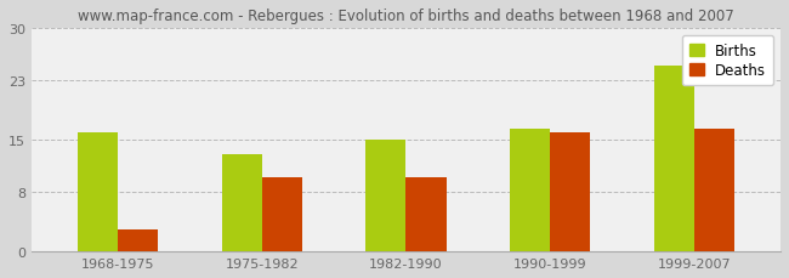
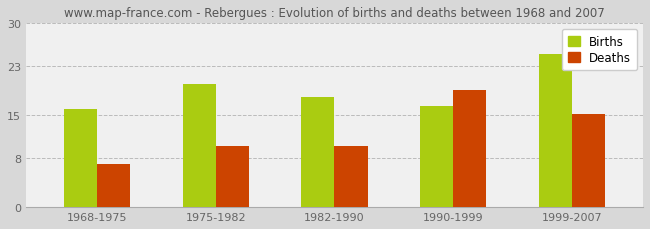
Deaths/1968-1975: 3.0 -> 7.0
Births/1975-1982: 13.0 -> 20.0
Births/1982-1990: 15.0 -> 18.0
Deaths/1990-1999: 16.0 -> 19.0
Deaths/1999-2007: 16.5 -> 15.2
